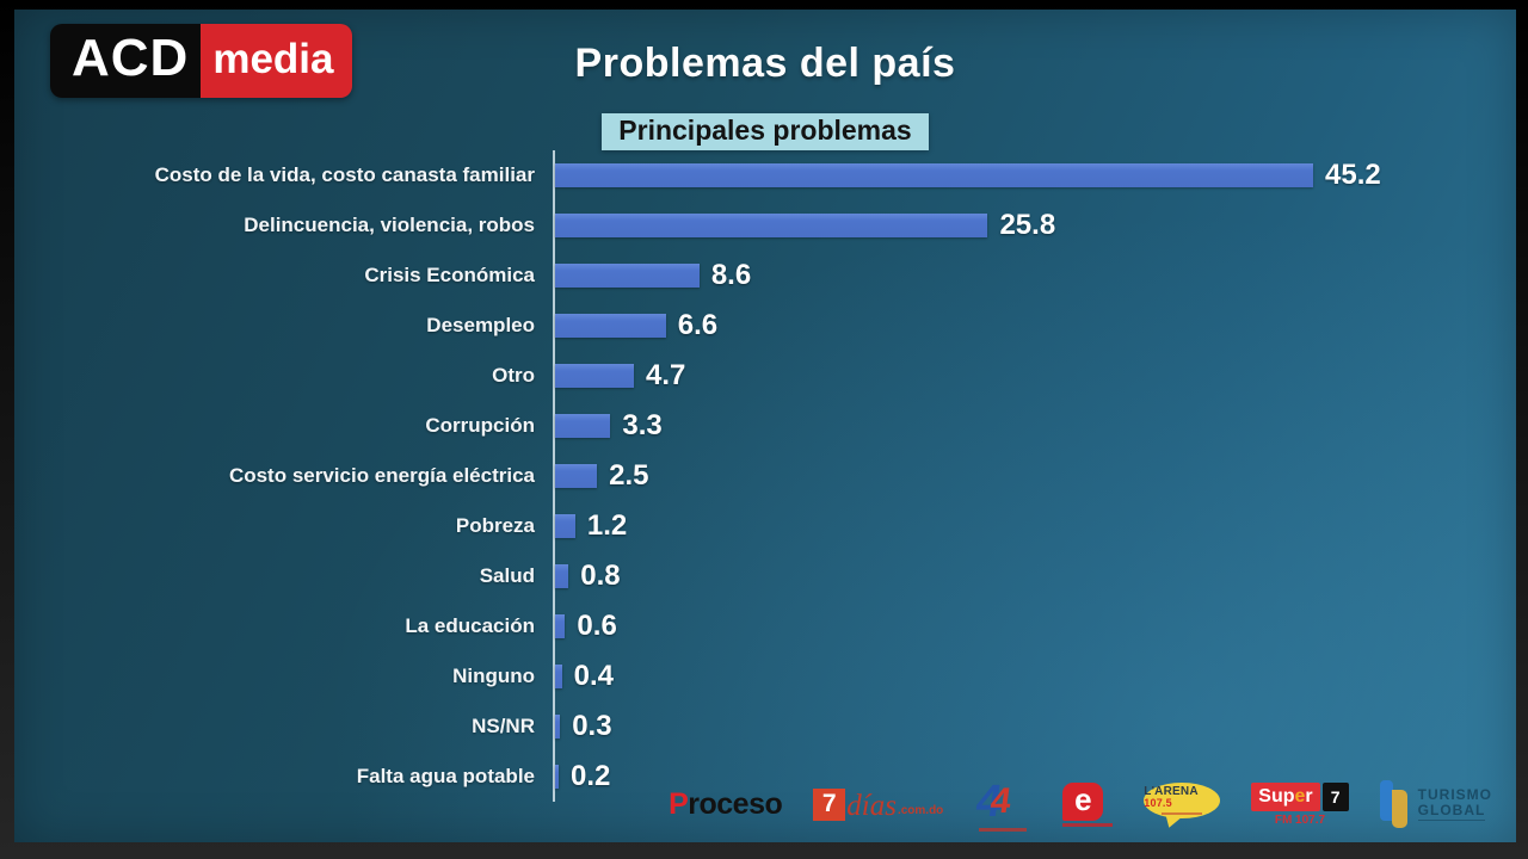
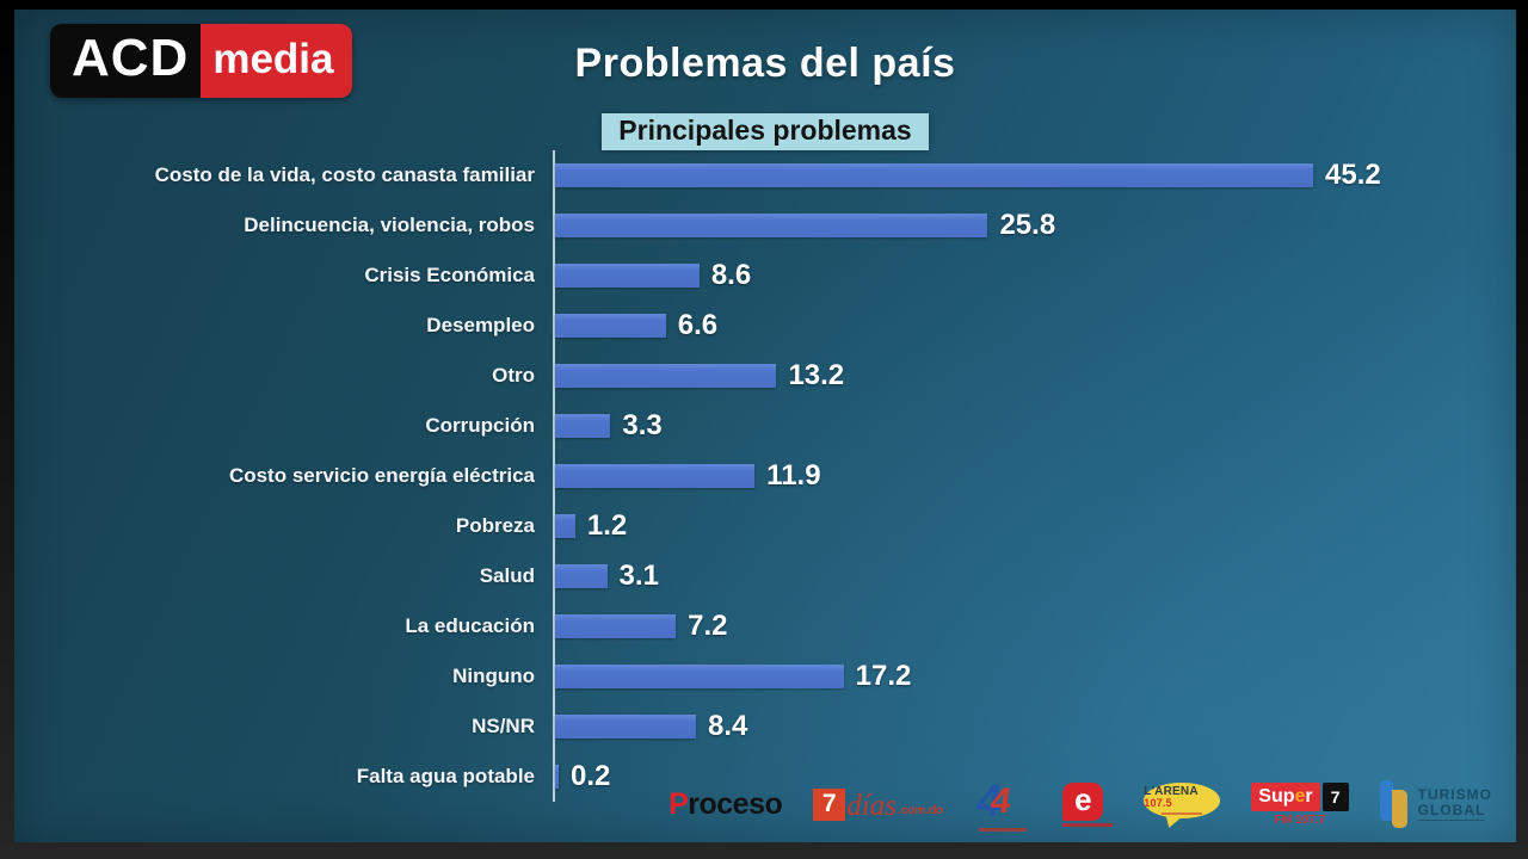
Otro: 4.7 -> 13.2
Costo servicio energía eléctrica: 2.5 -> 11.9
Salud: 0.8 -> 3.1
La educación: 0.6 -> 7.2
Ninguno: 0.4 -> 17.2
NS/NR: 0.3 -> 8.4
